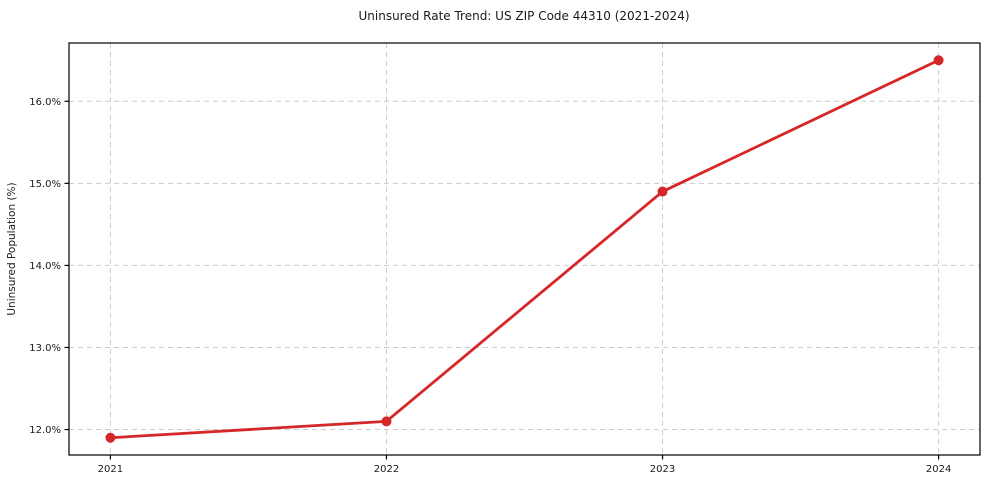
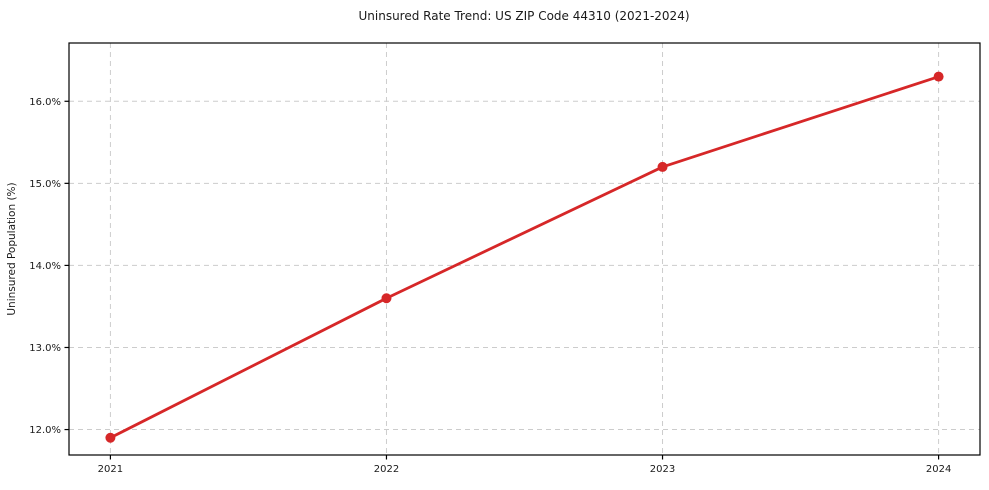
2022: 12.1% -> 13.6%
2023: 14.9% -> 15.2%
2024: 16.5% -> 16.3%
